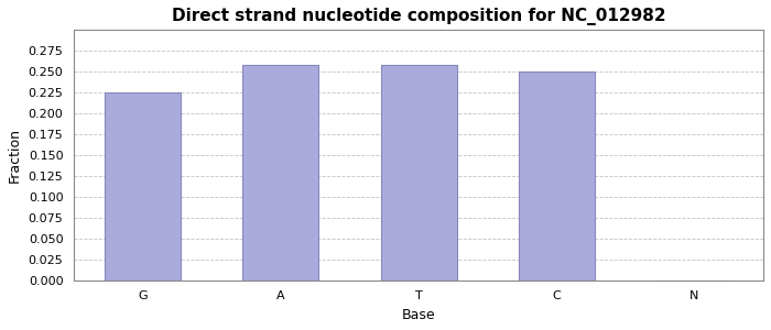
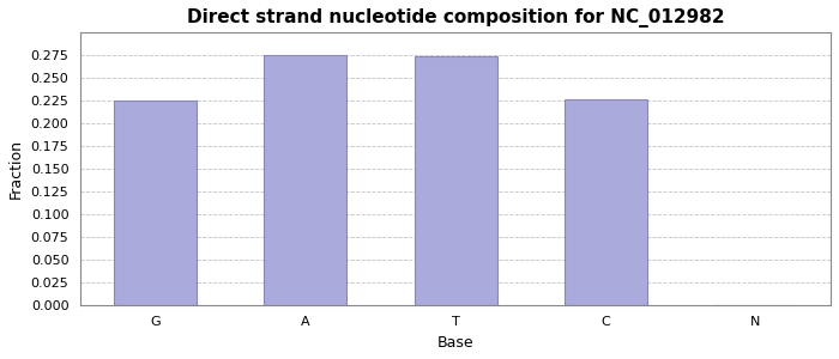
A: 0.258 -> 0.275
T: 0.258 -> 0.274
C: 0.250 -> 0.226
